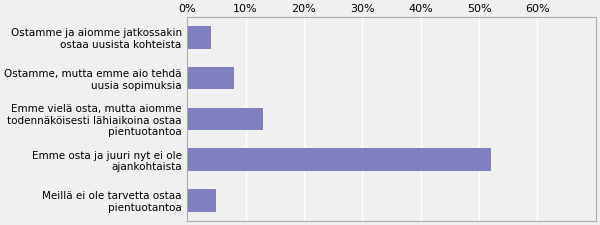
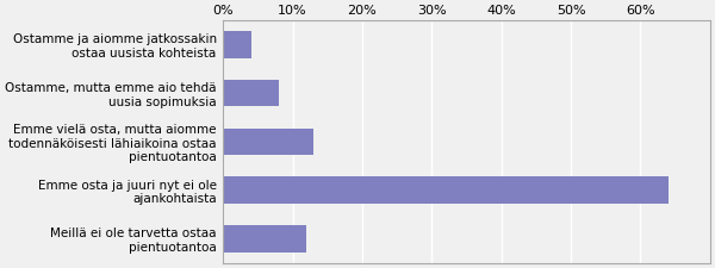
Emme osta ja juuri nyt ei ole ajankohtaista: 52% -> 64%
Meillä ei ole tarvetta ostaa pientuotantoa: 5% -> 12%
